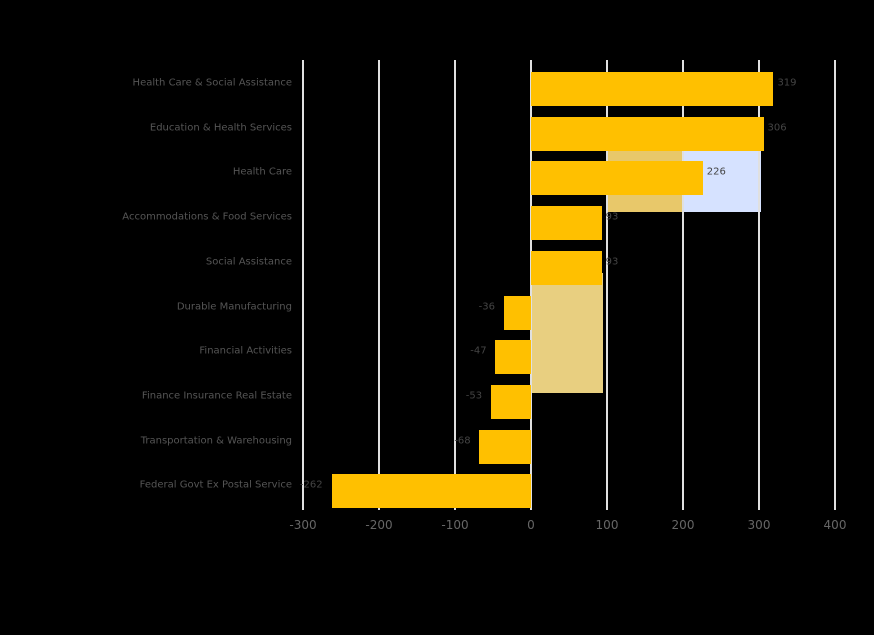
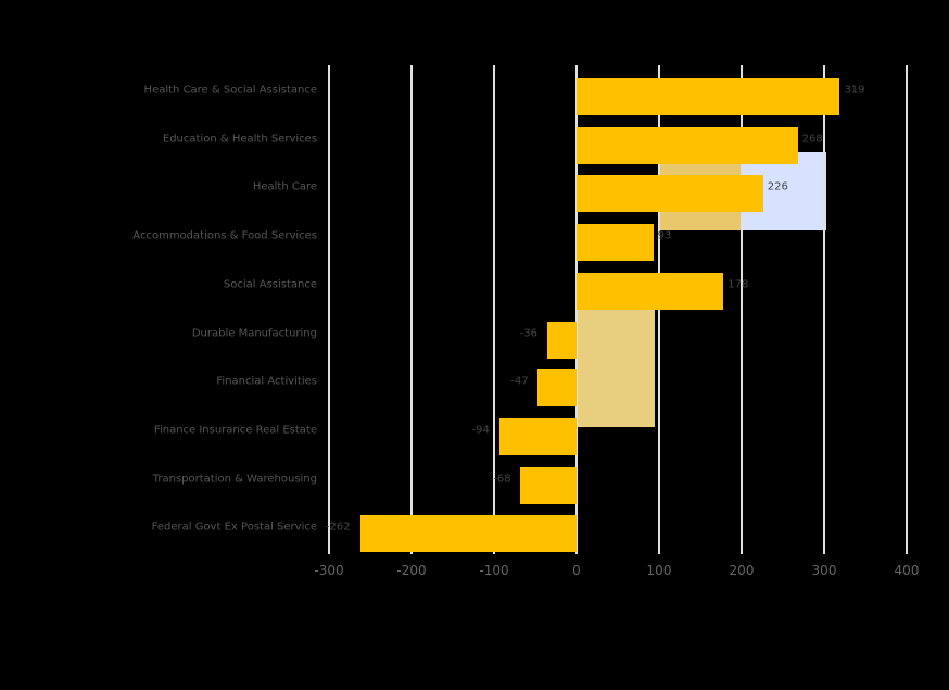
Education & Health Services: 306 -> 268
Social Assistance: 93 -> 178
Finance Insurance Real Estate: -53 -> -94
